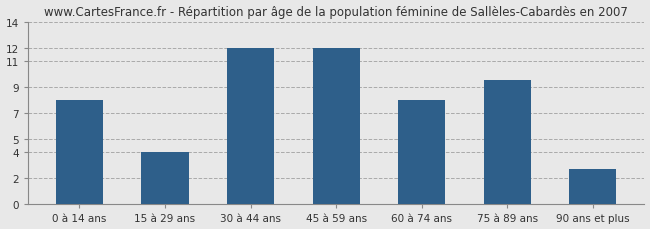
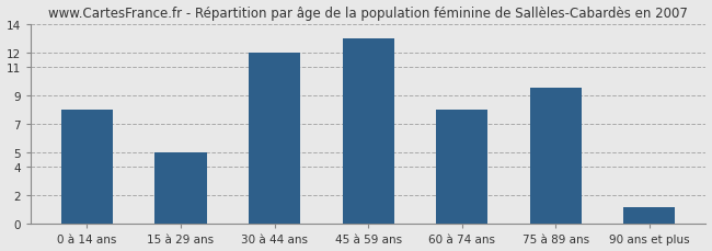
15 à 29 ans: 4.0 -> 5.0
45 à 59 ans: 12.0 -> 13.0
90 ans et plus: 2.7 -> 1.2
